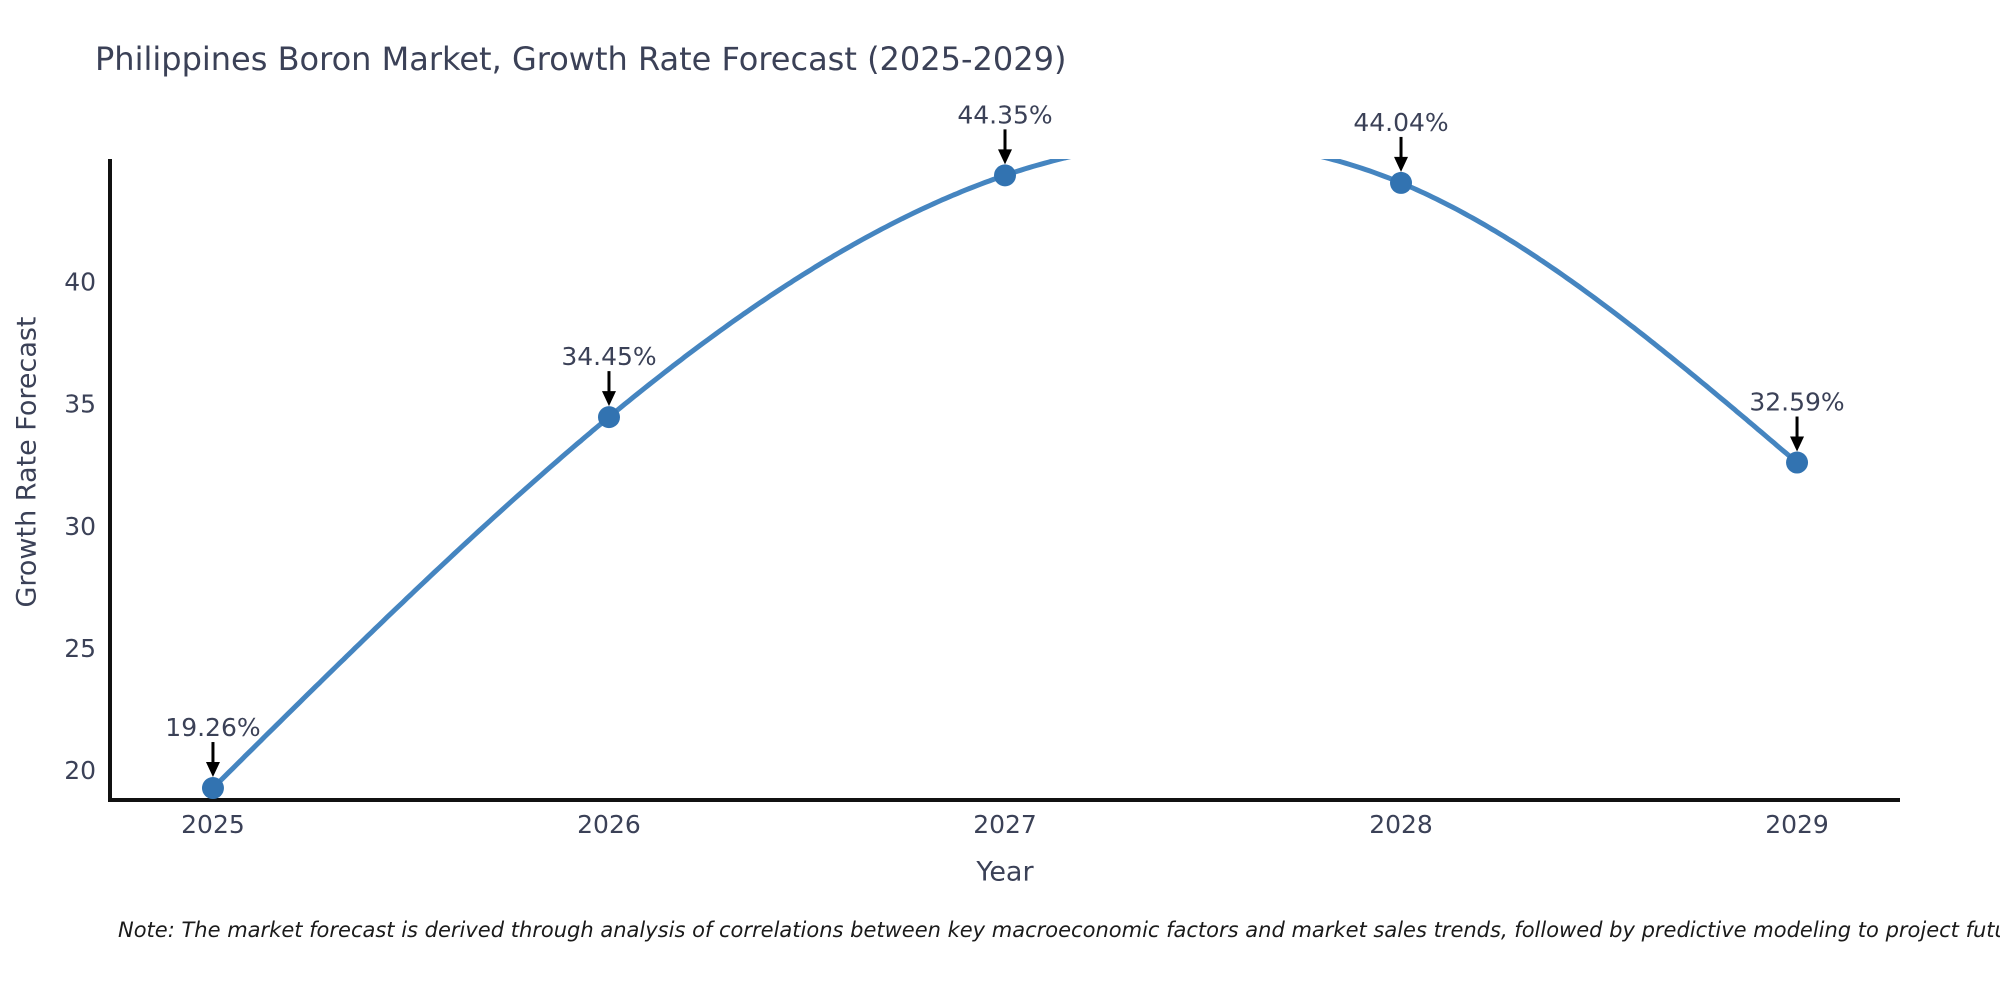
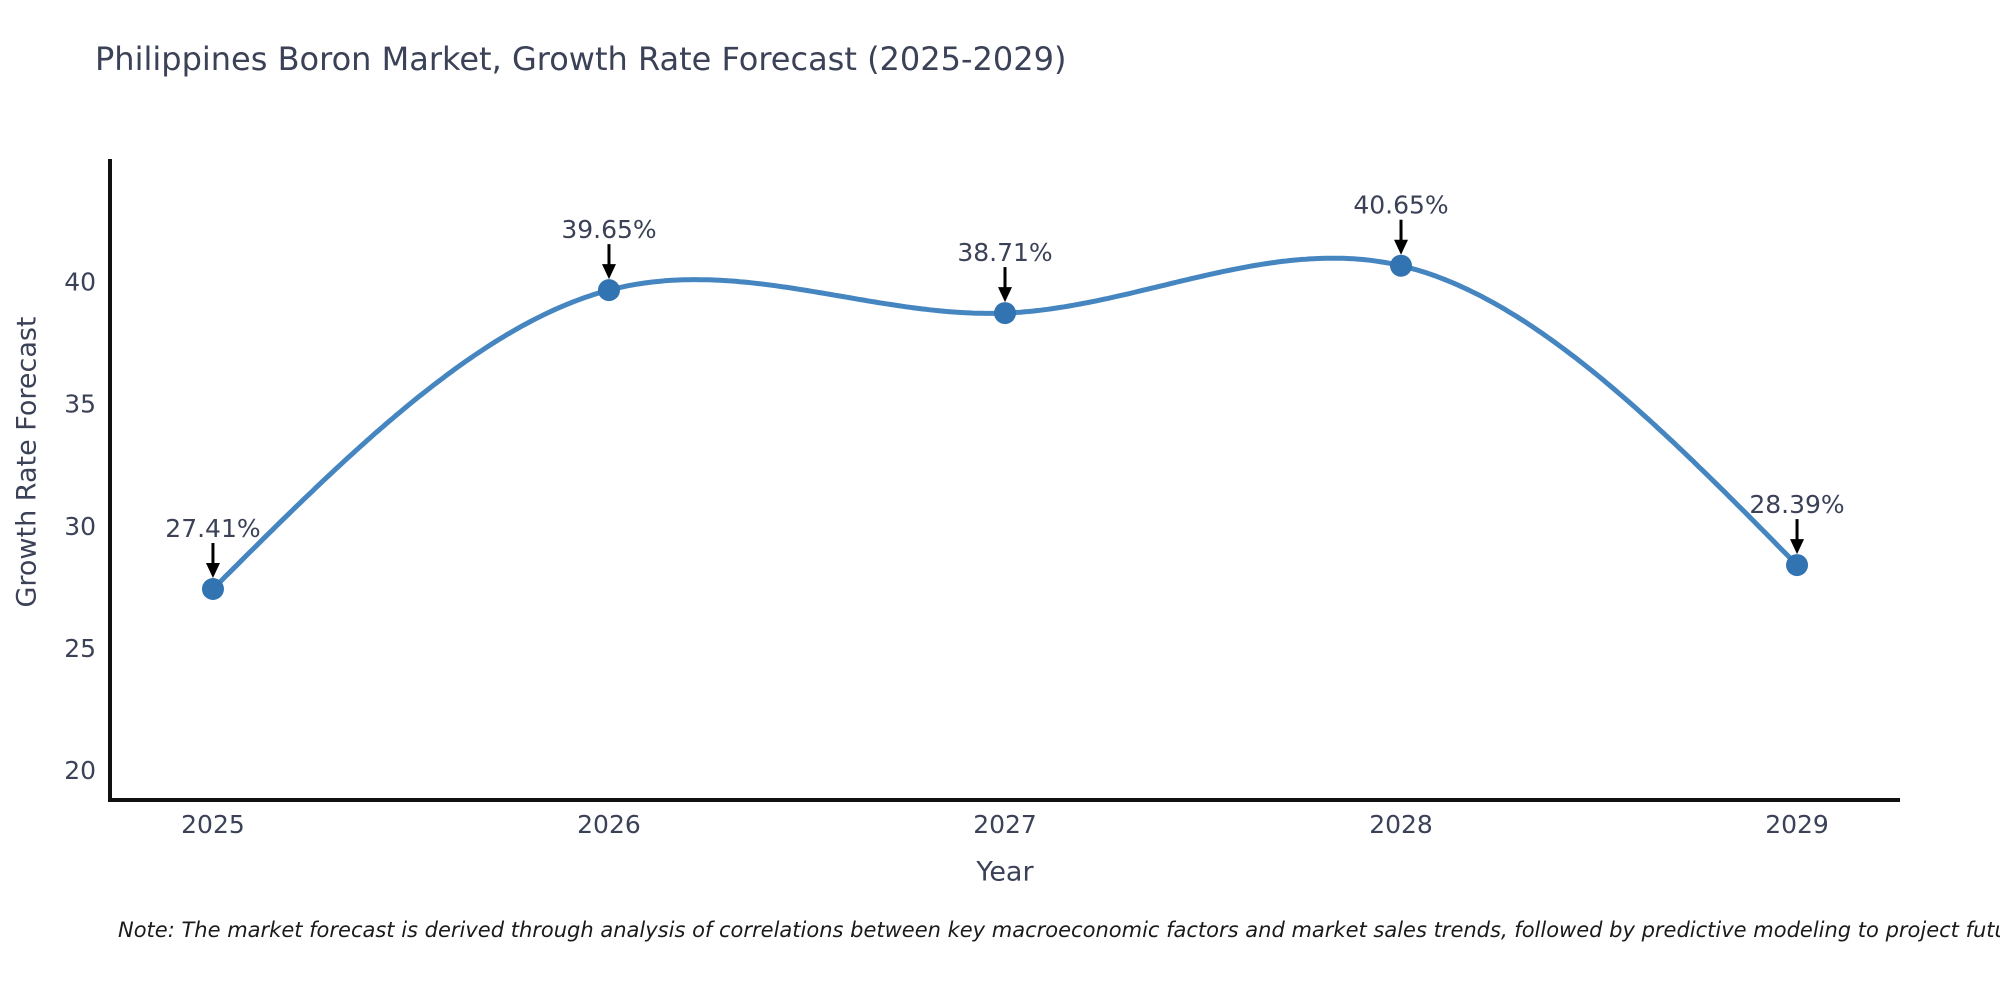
2025: 19.26% -> 27.41%
2026: 34.45% -> 39.65%
2027: 44.35% -> 38.71%
2028: 44.04% -> 40.65%
2029: 32.59% -> 28.39%
